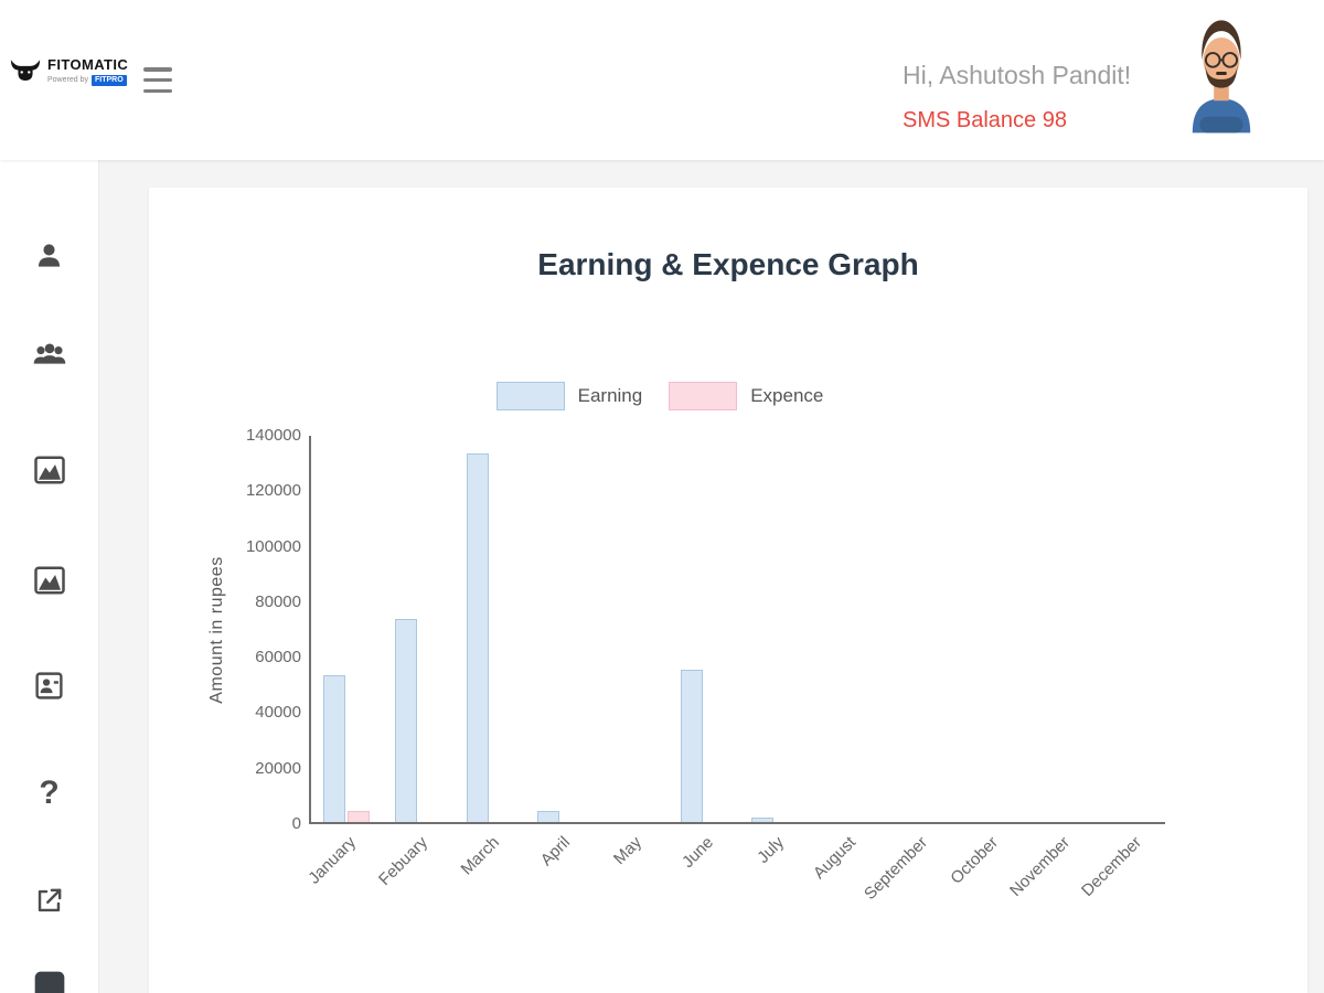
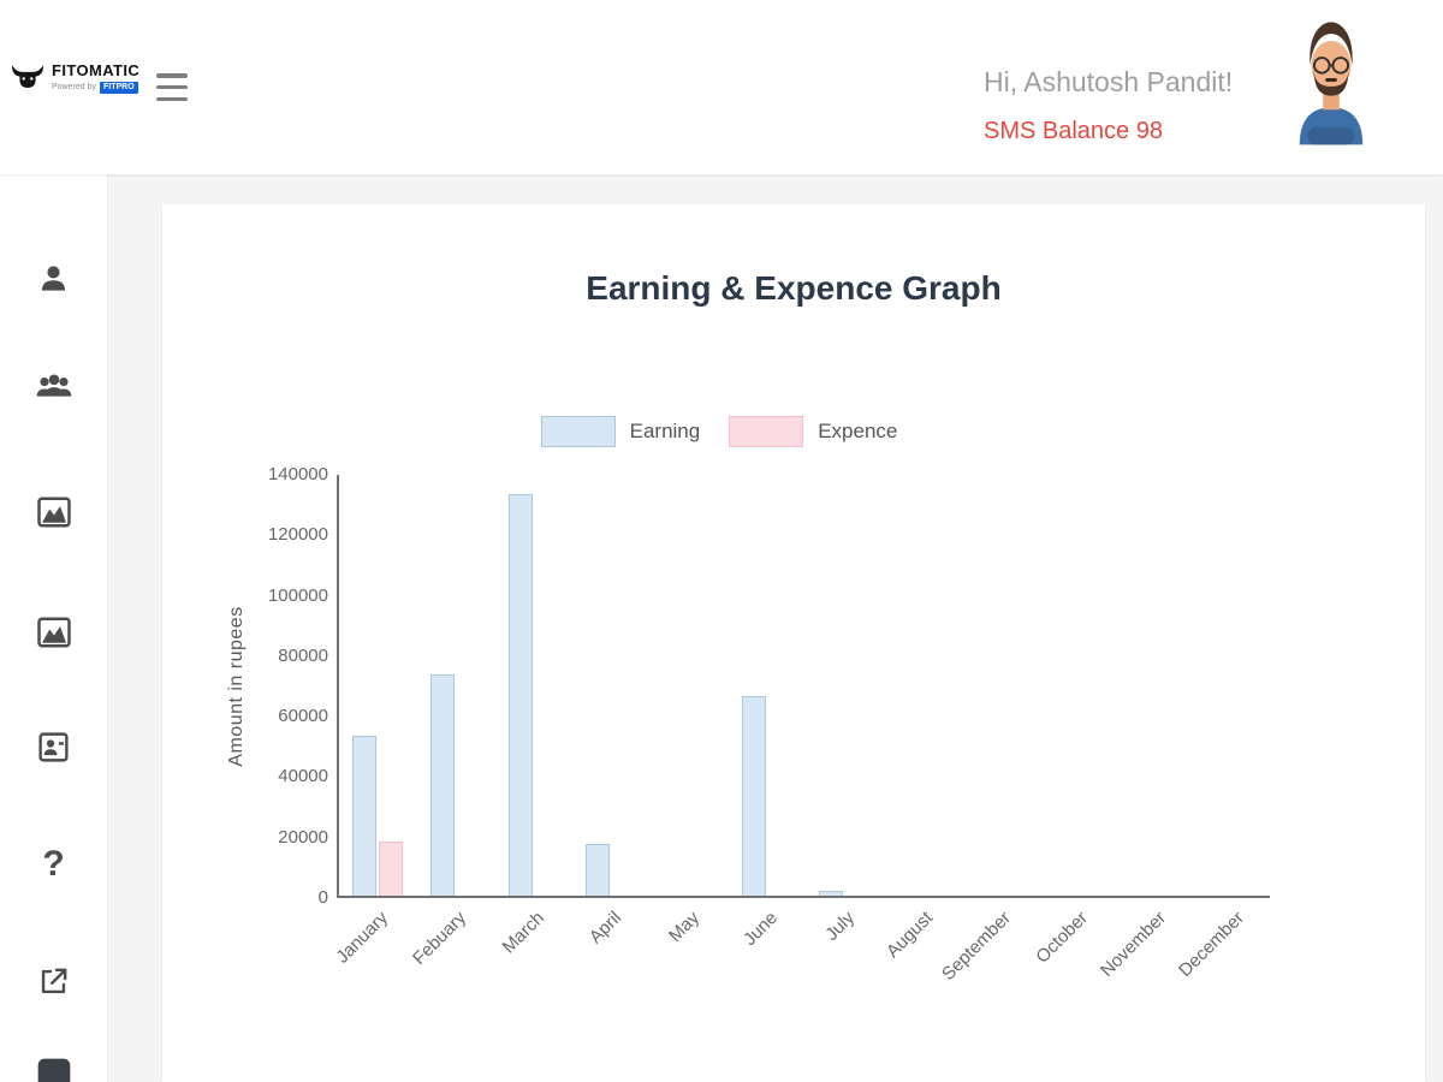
Expence/January: 4000 -> 18000
Earning/April: 4000 -> 17000
Earning/June: 55000 -> 66000
